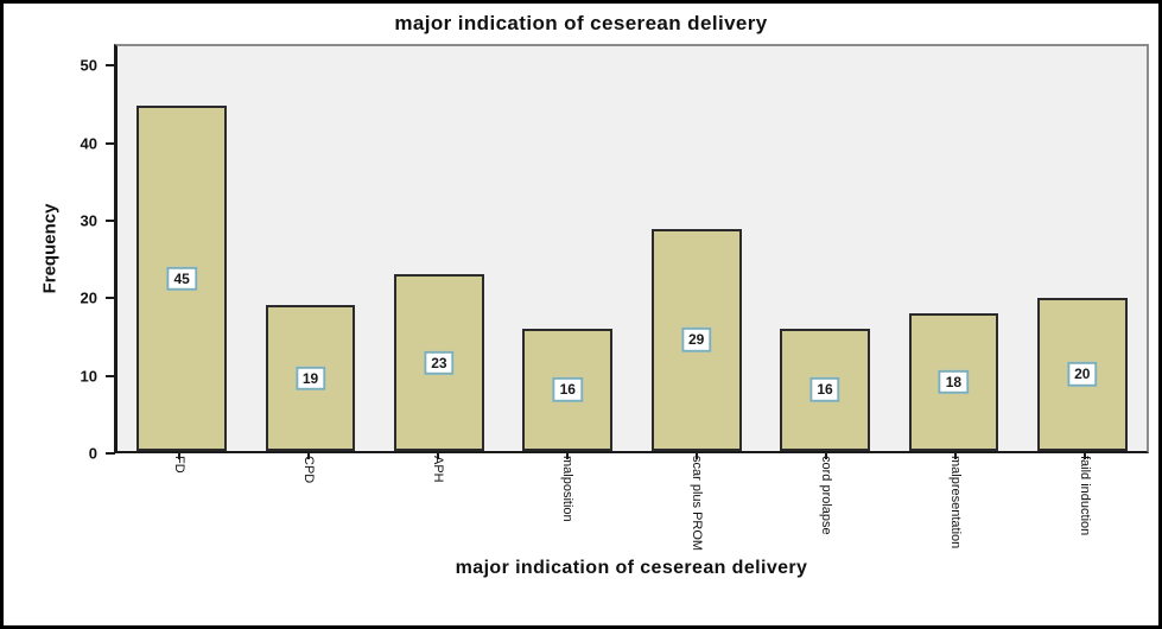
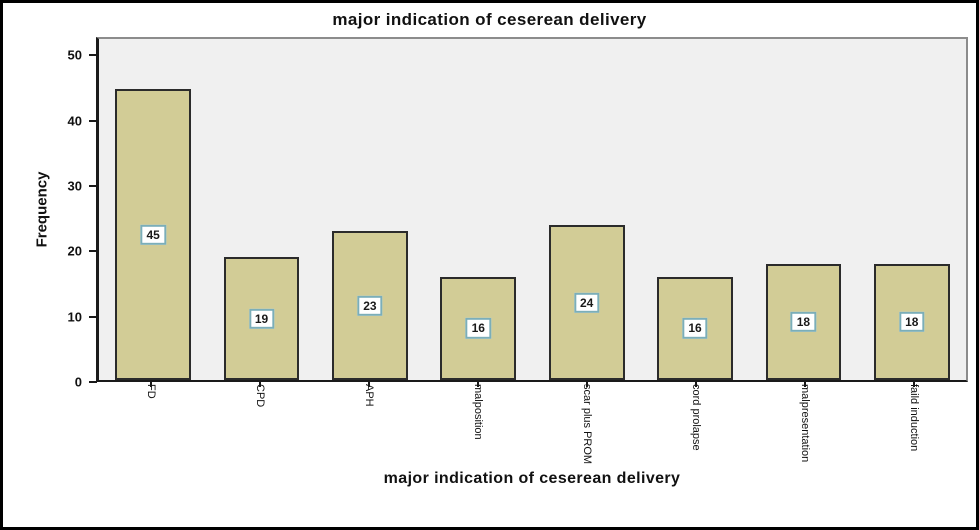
scar plus PROM: 29 -> 24
faild induction: 20 -> 18
